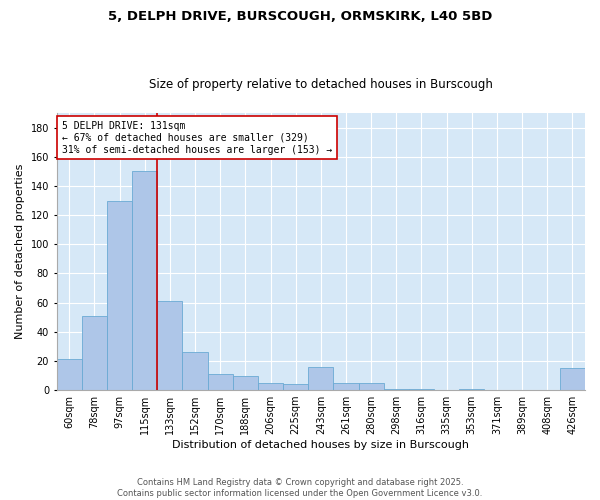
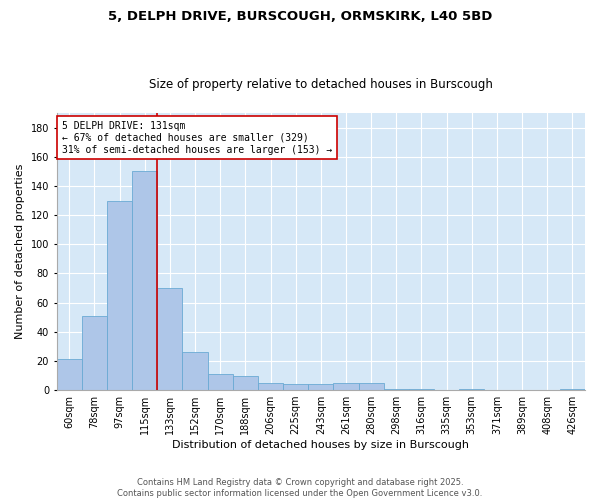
133sqm: 61 -> 70
243sqm: 16 -> 4
426sqm: 15 -> 1
